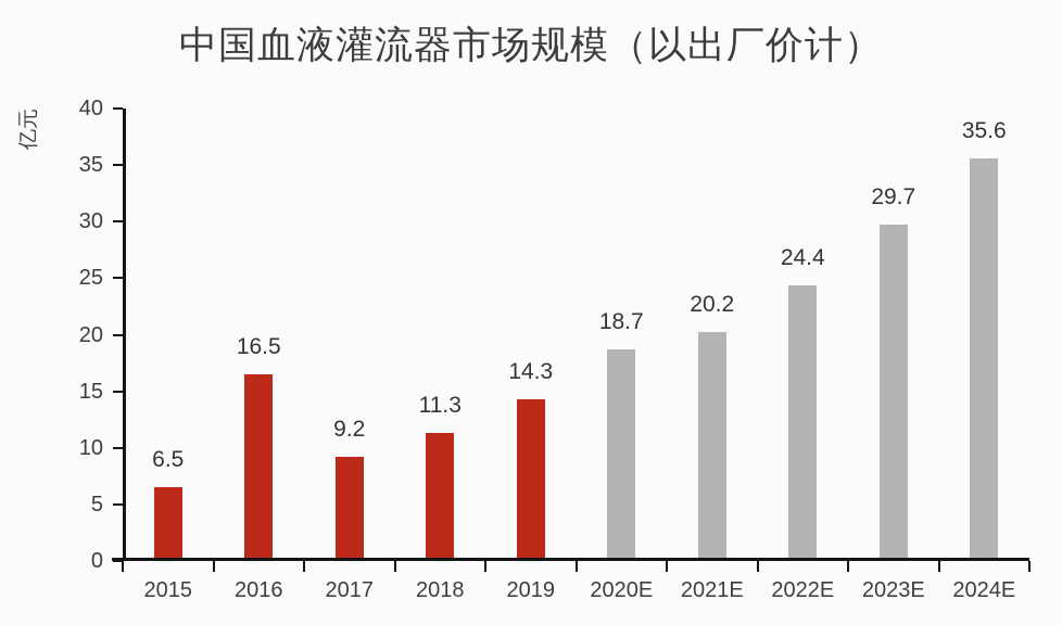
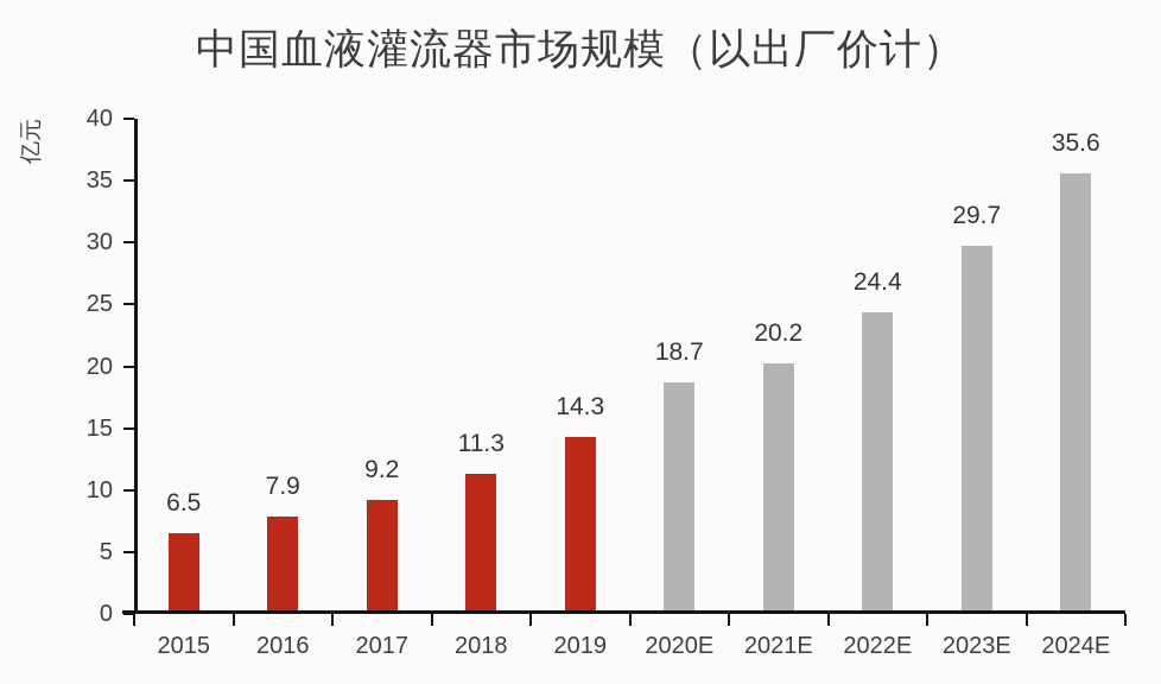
2016: 16.5 -> 7.9
